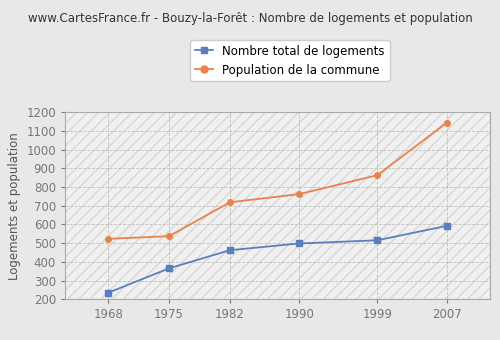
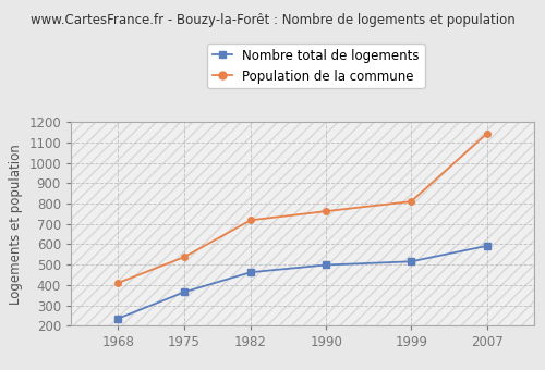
Population de la commune/1968: 520 -> 410
Population de la commune/1999: 860 -> 810
